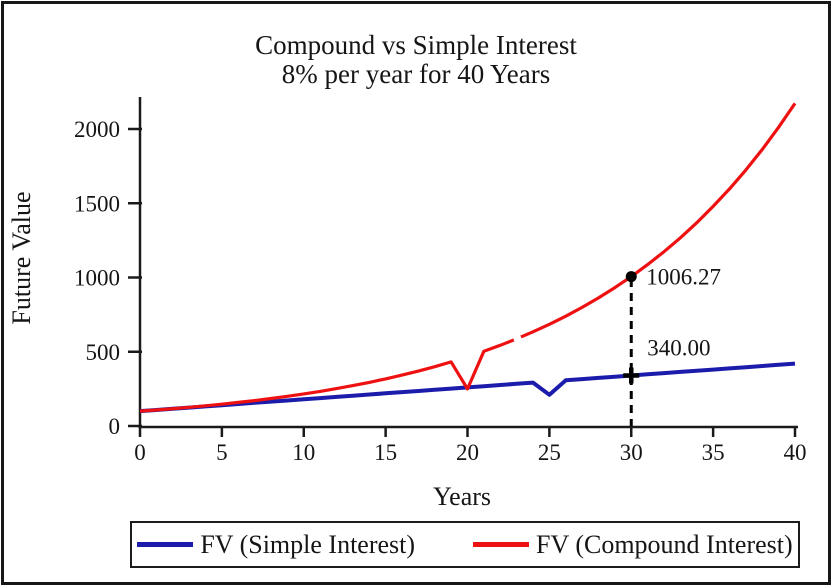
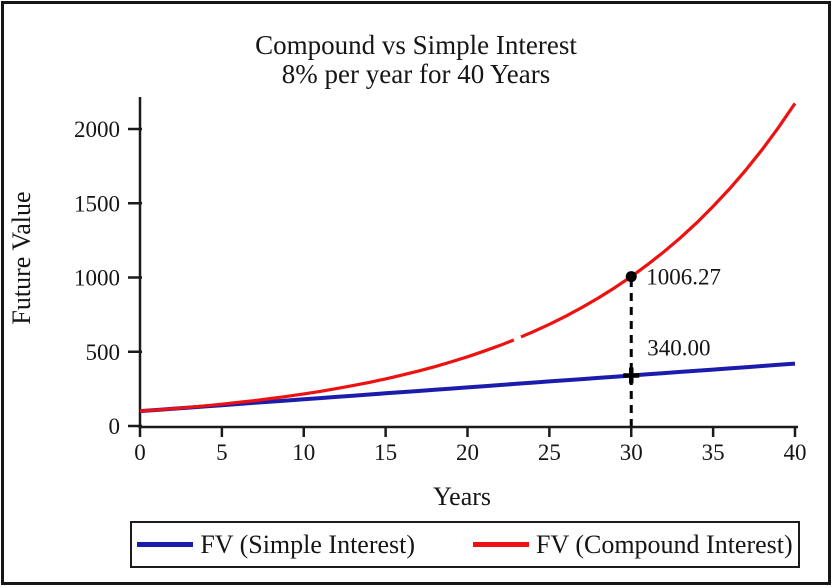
FV (Compound Interest)/20: 250 -> 470
FV (Simple Interest)/25: 210 -> 300
